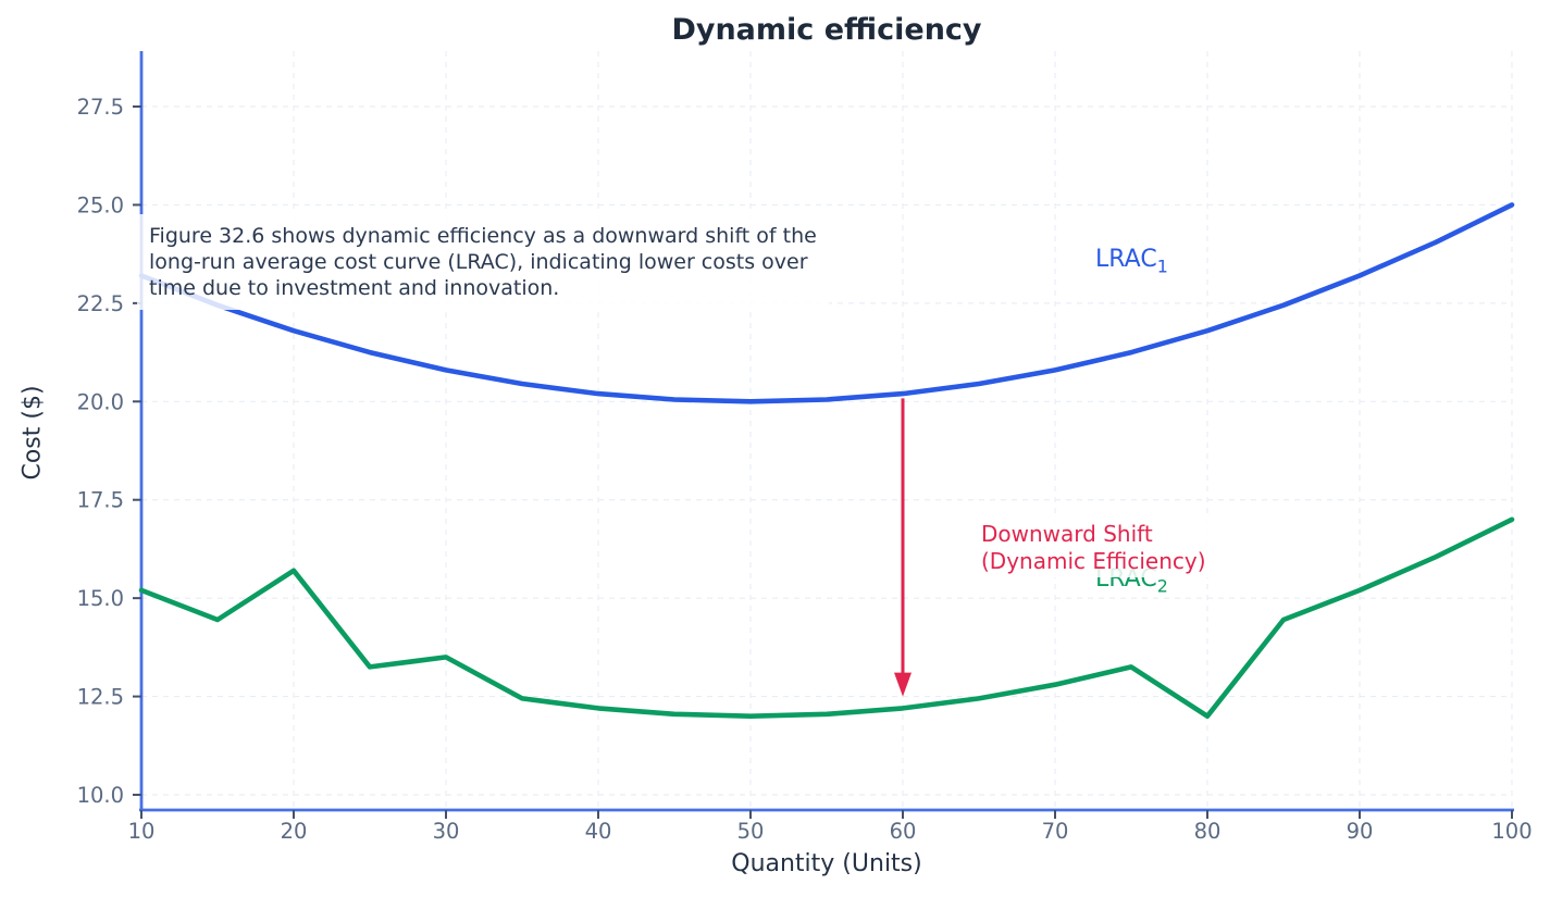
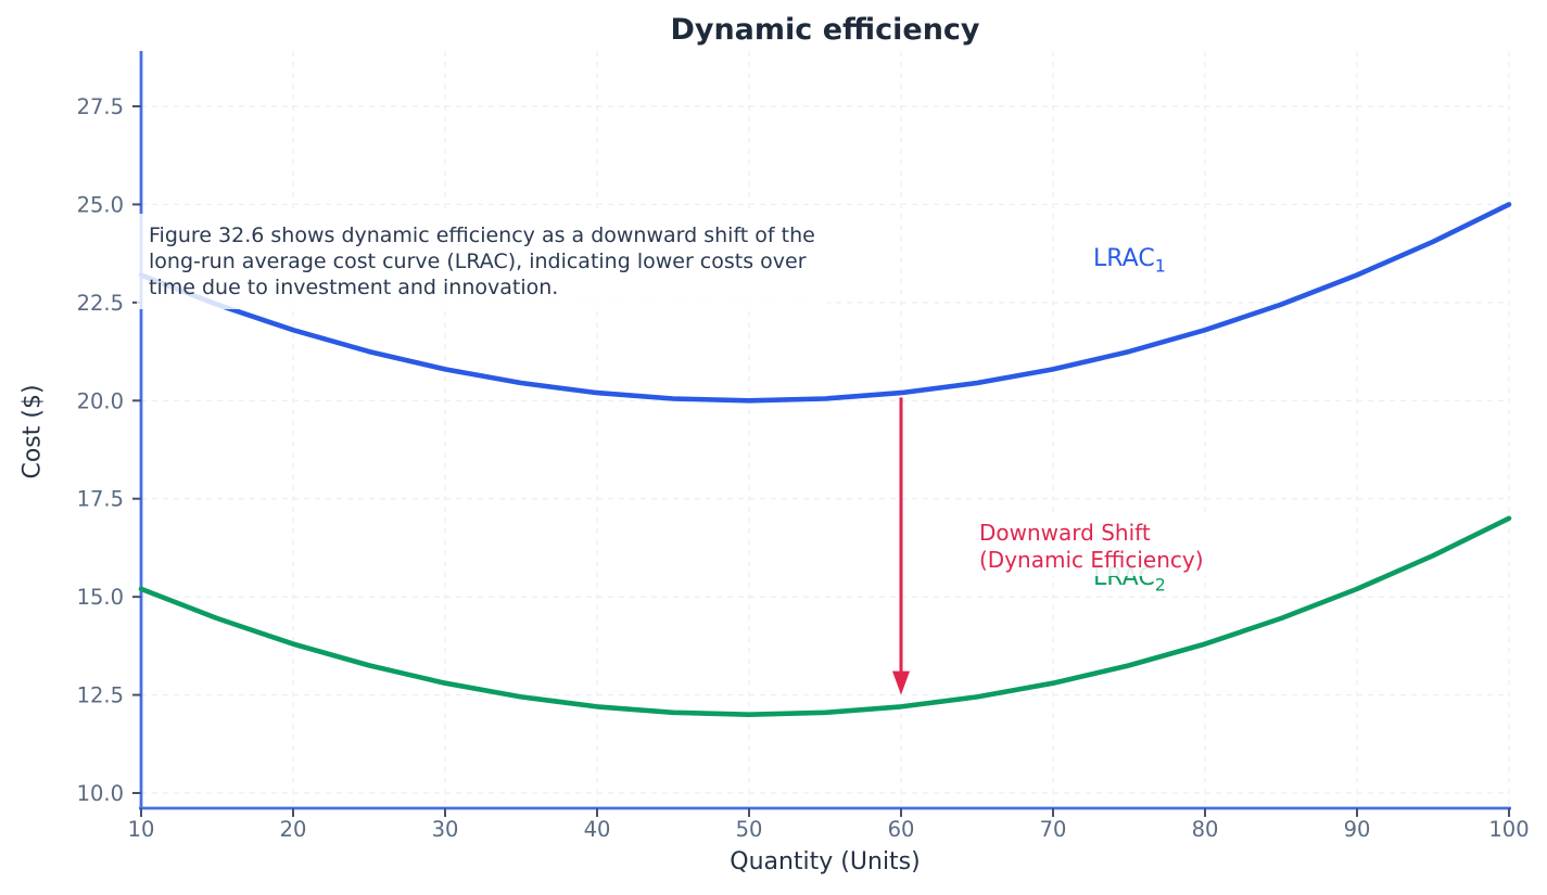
LRAC2/20: 15.7 -> 13.8
LRAC2/30: 13.5 -> 12.8
LRAC2/80: 12.0 -> 13.8
